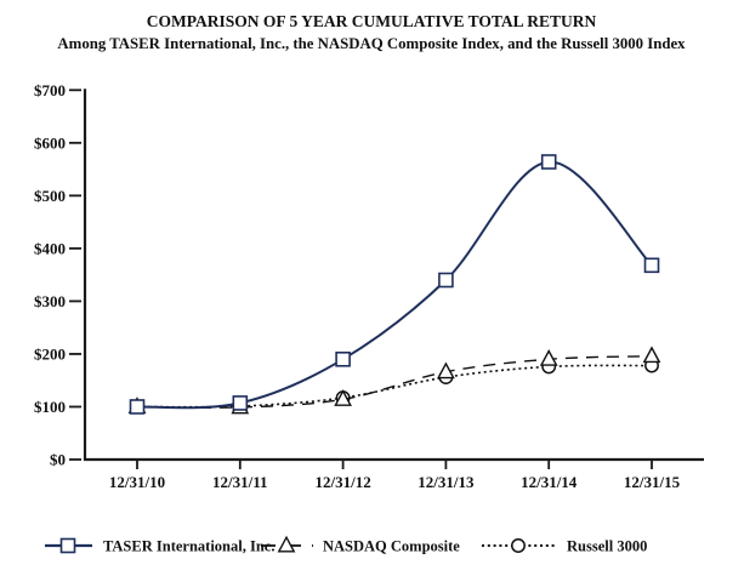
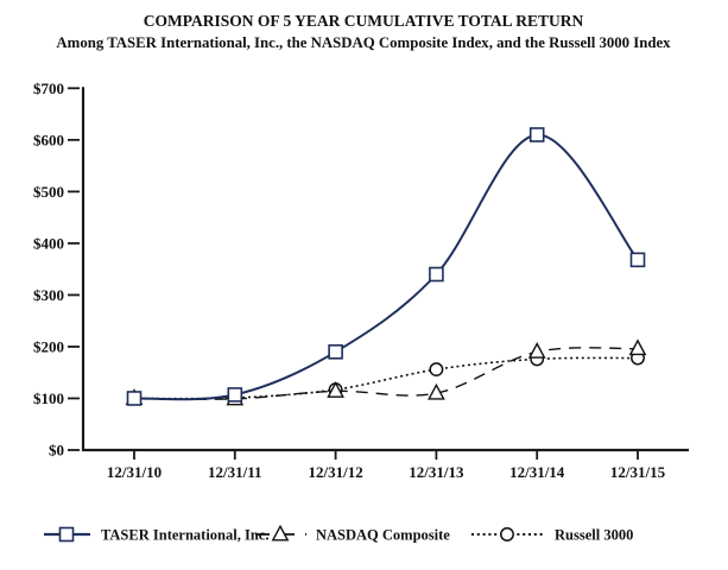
NASDAQ Composite/12/31/13: $170 -> $110
TASER International, Inc./12/31/14: $560 -> $610
